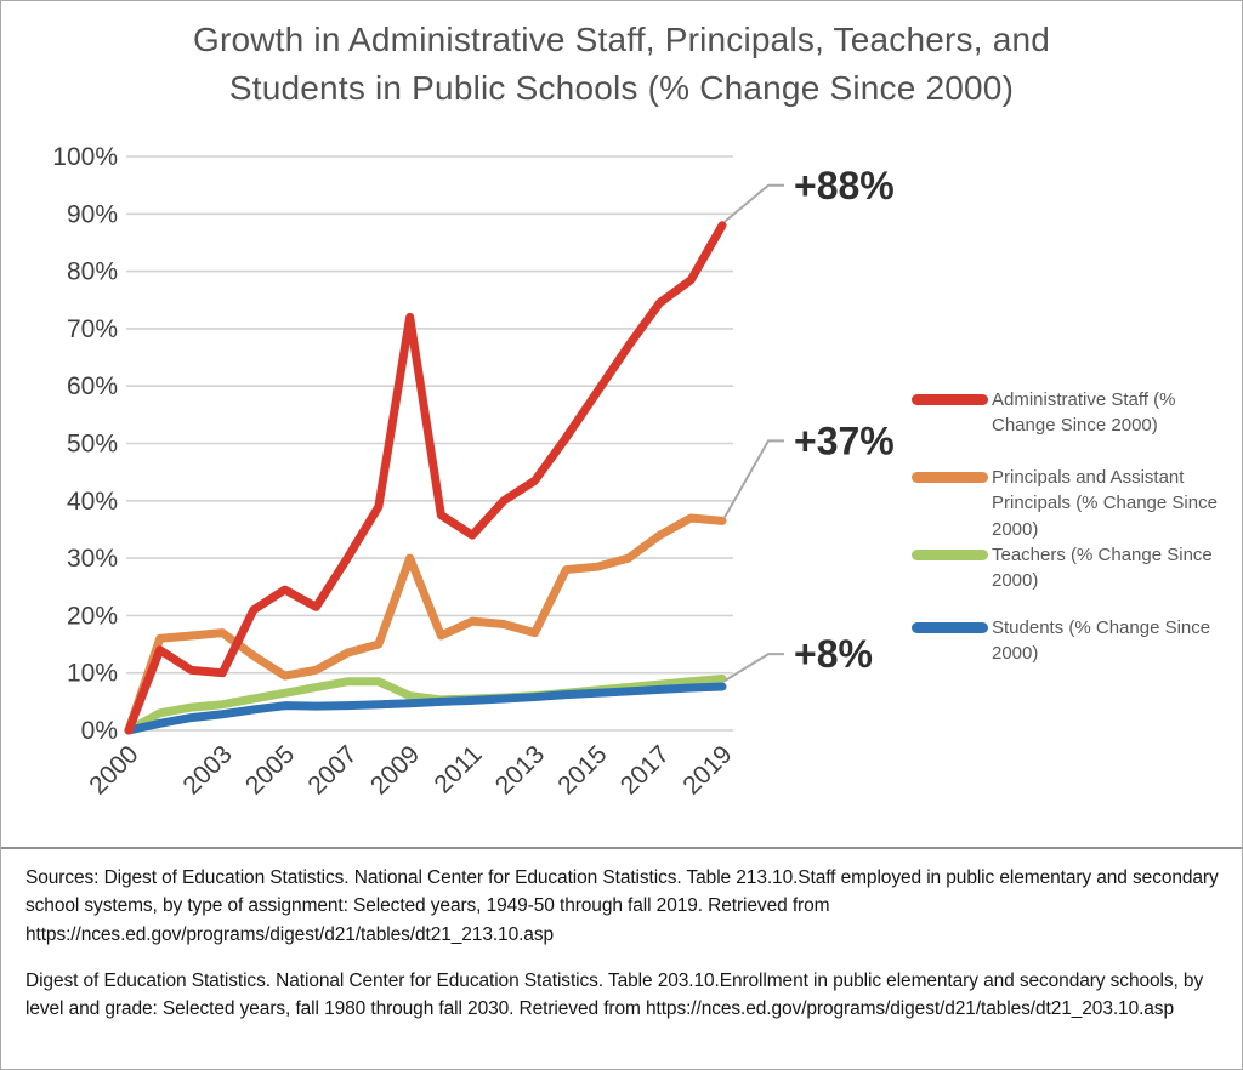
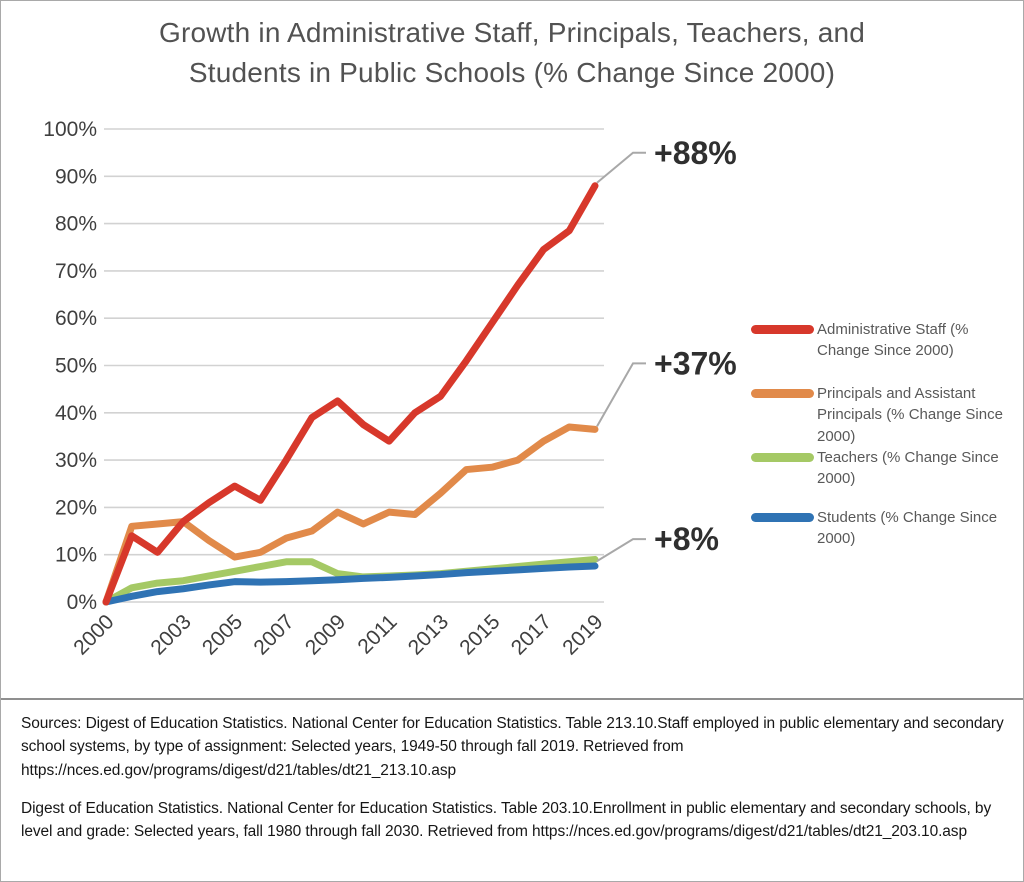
Administrative Staff (% Change Since 2000)/2003: 10% -> 17%
Administrative Staff (% Change Since 2000)/2009: 72% -> 42%
Principals and Assistant Principals (% Change Since 2000)/2009: 30% -> 19%
Principals and Assistant Principals (% Change Since 2000)/2013: 17% -> 23%
